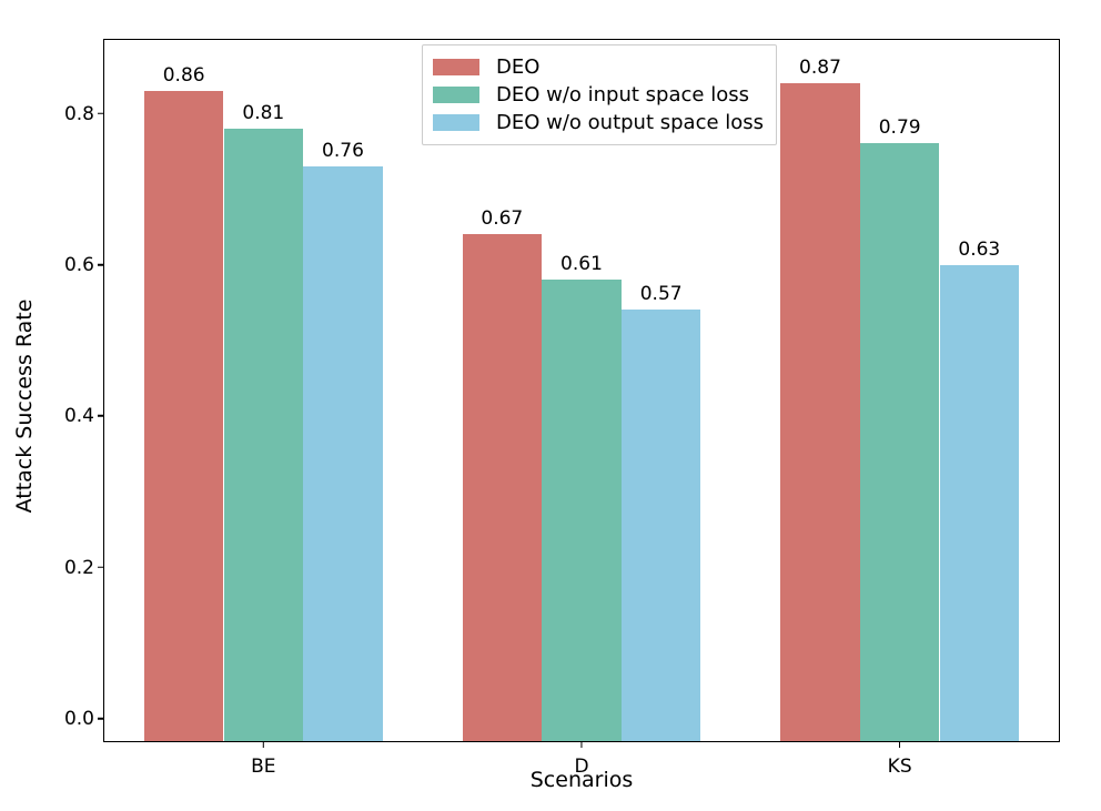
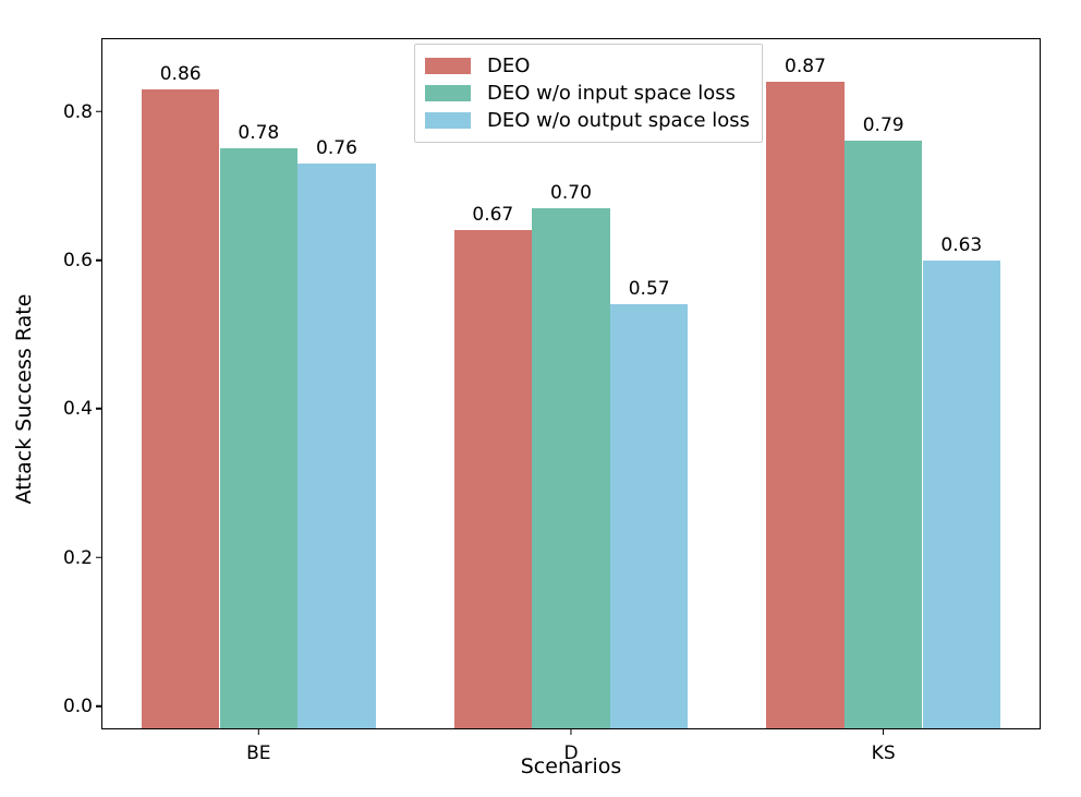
DEO w/o input space loss/BE: 0.81 -> 0.78
DEO w/o input space loss/D: 0.61 -> 0.70
